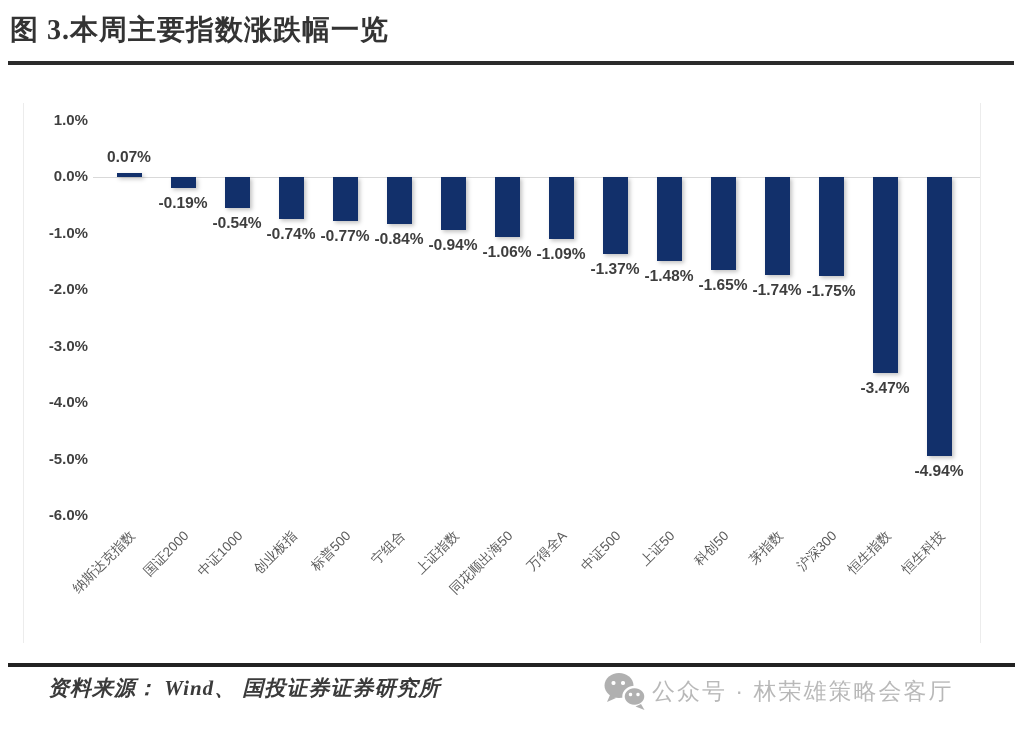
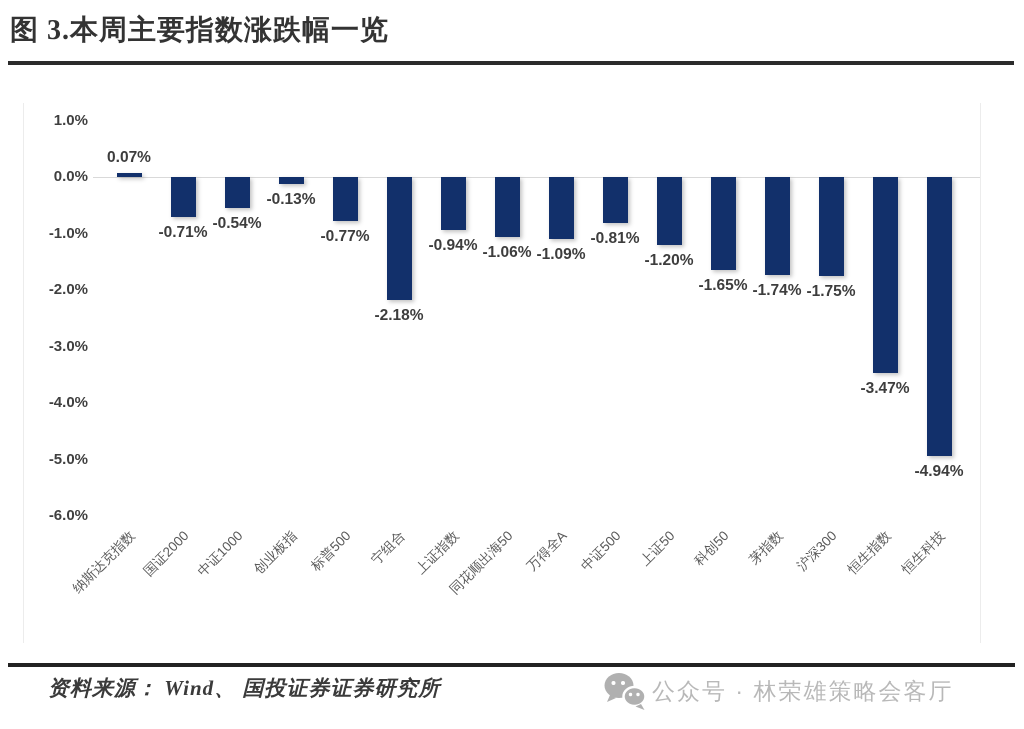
国证2000: -0.19% -> -0.71%
创业板指: -0.74% -> -0.13%
宁组合: -0.84% -> -2.18%
中证500: -1.37% -> -0.81%
上证50: -1.48% -> -1.20%
